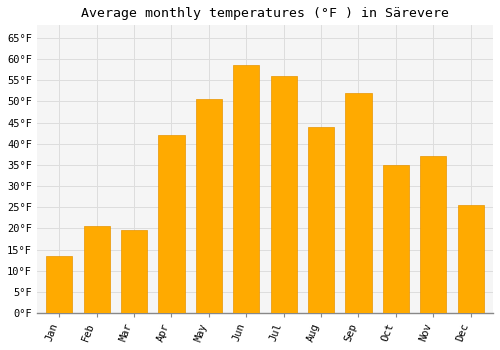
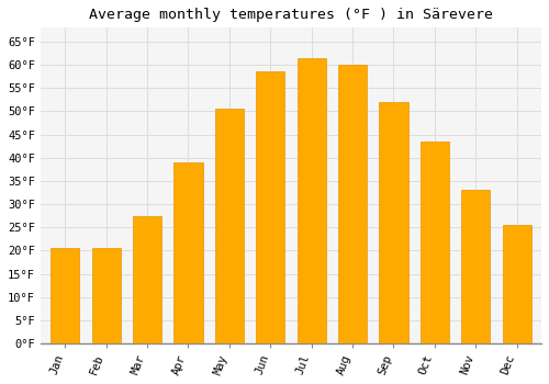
Jan: 13.5°F -> 20.5°F
Mar: 19.5°F -> 27.5°F
Apr: 42.0°F -> 39.0°F
Jul: 56.0°F -> 61.5°F
Aug: 44.0°F -> 60.0°F
Oct: 35.0°F -> 43.5°F
Nov: 37.0°F -> 33.0°F
